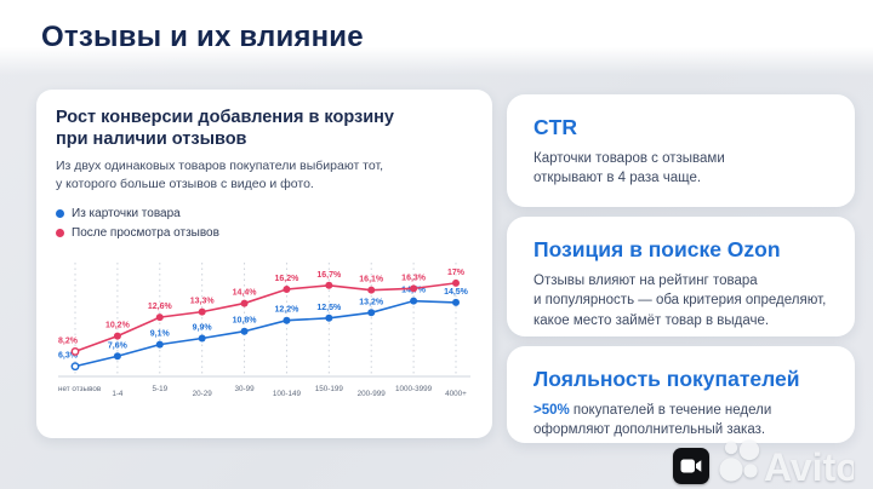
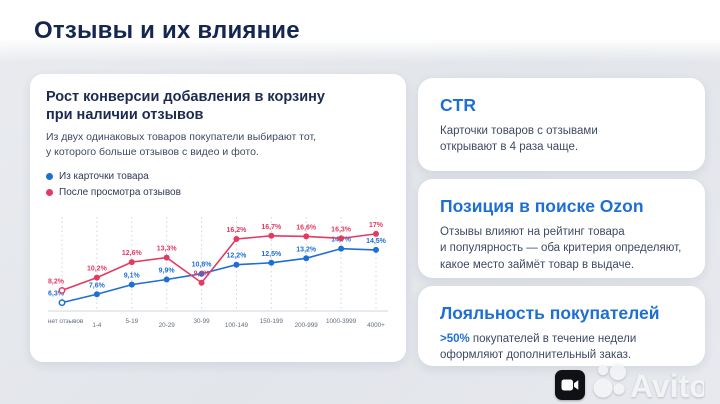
После просмотра отзывов/30-99: 14,4% -> 9,4%
После просмотра отзывов/200-999: 16,1% -> 16,6%
